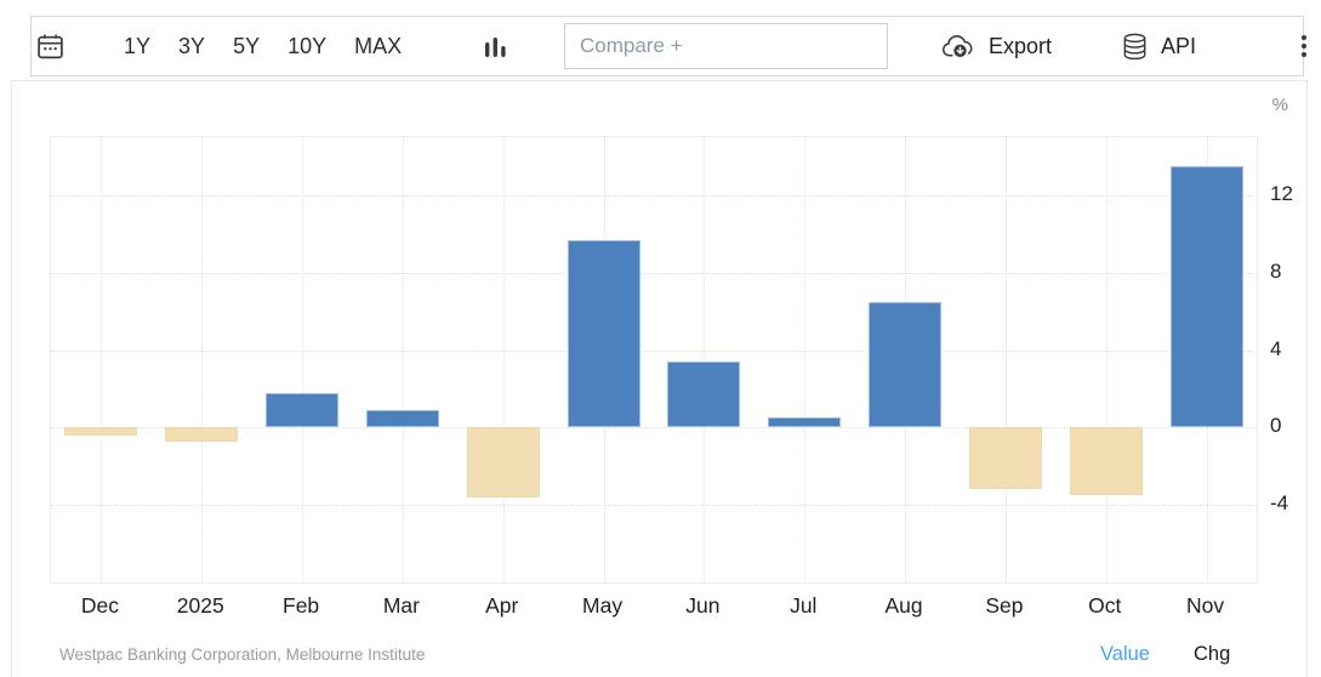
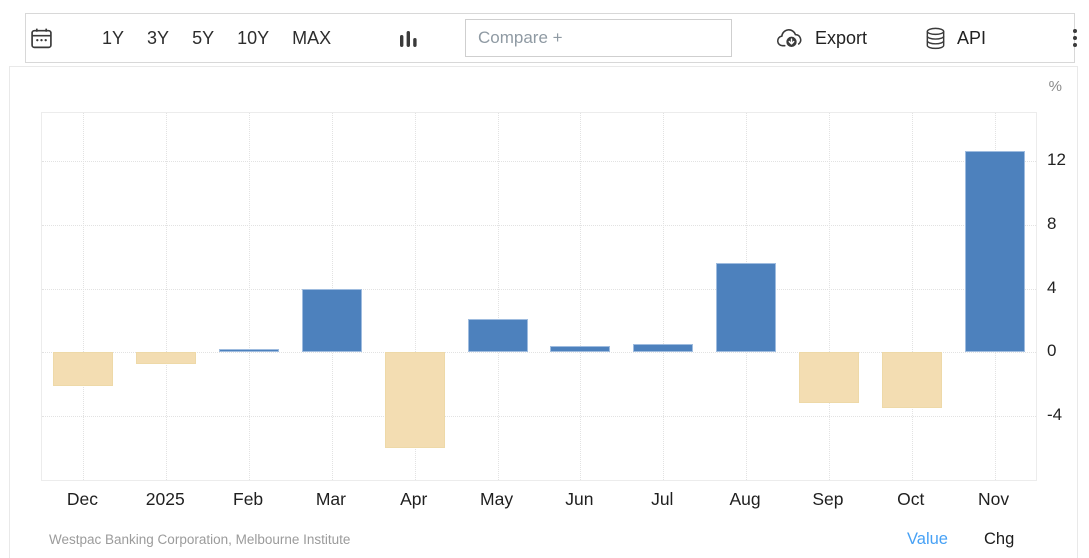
Dec: -0.4 -> -2.1
Feb: 1.8 -> 0.2
Mar: 0.9 -> 4.0
Apr: -3.6 -> -6.0
May: 9.7 -> 2.1
Jun: 3.4 -> 0.4
Aug: 6.5 -> 5.6
Nov: 13.5 -> 12.6
